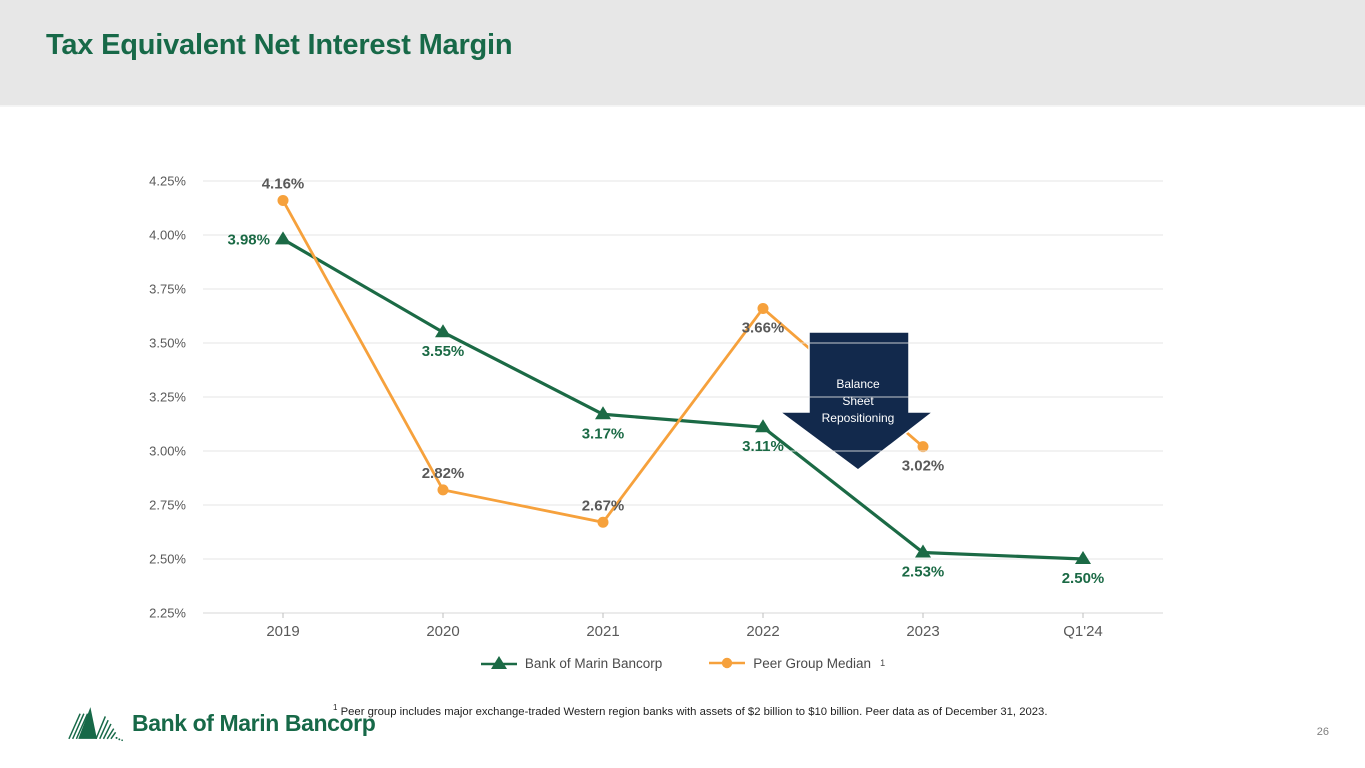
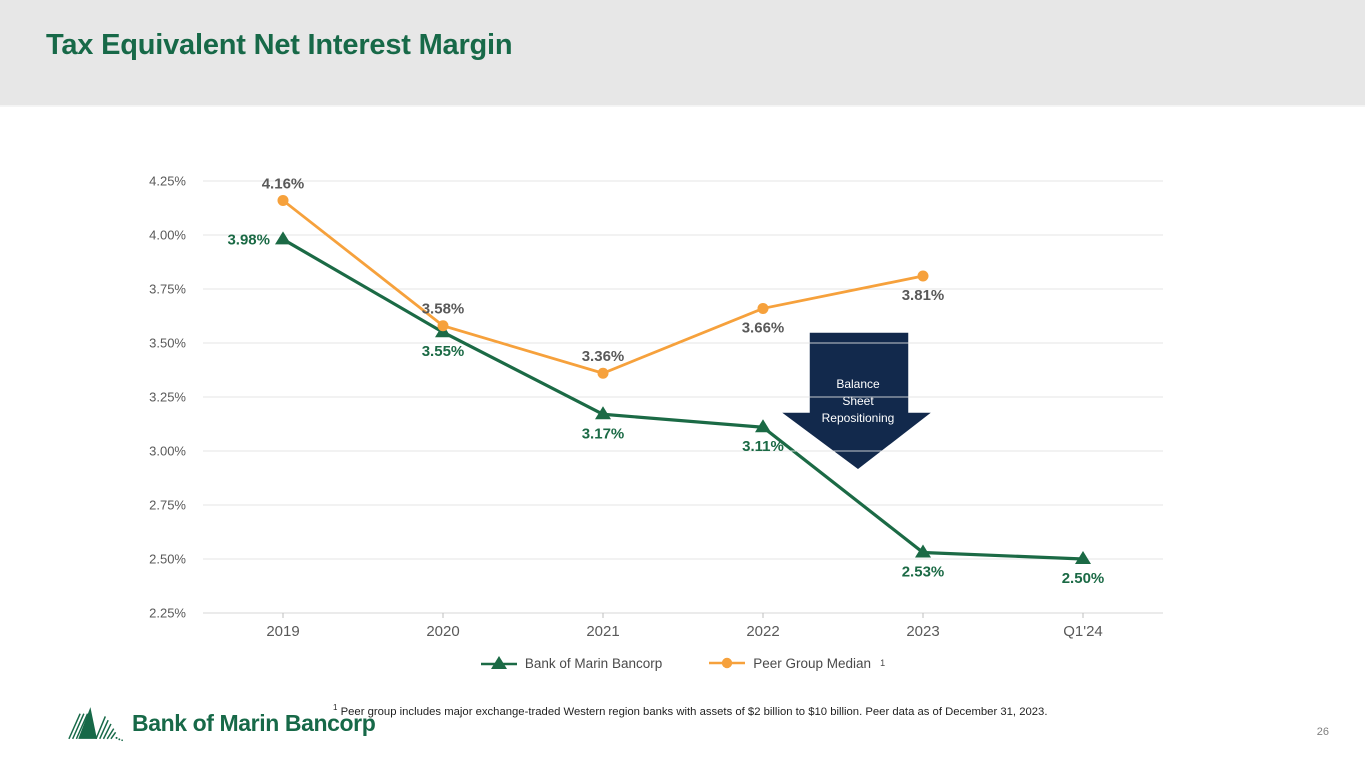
Peer Group Median/2020: 2.82% -> 3.58%
Peer Group Median/2021: 2.67% -> 3.36%
Peer Group Median/2023: 3.02% -> 3.81%
